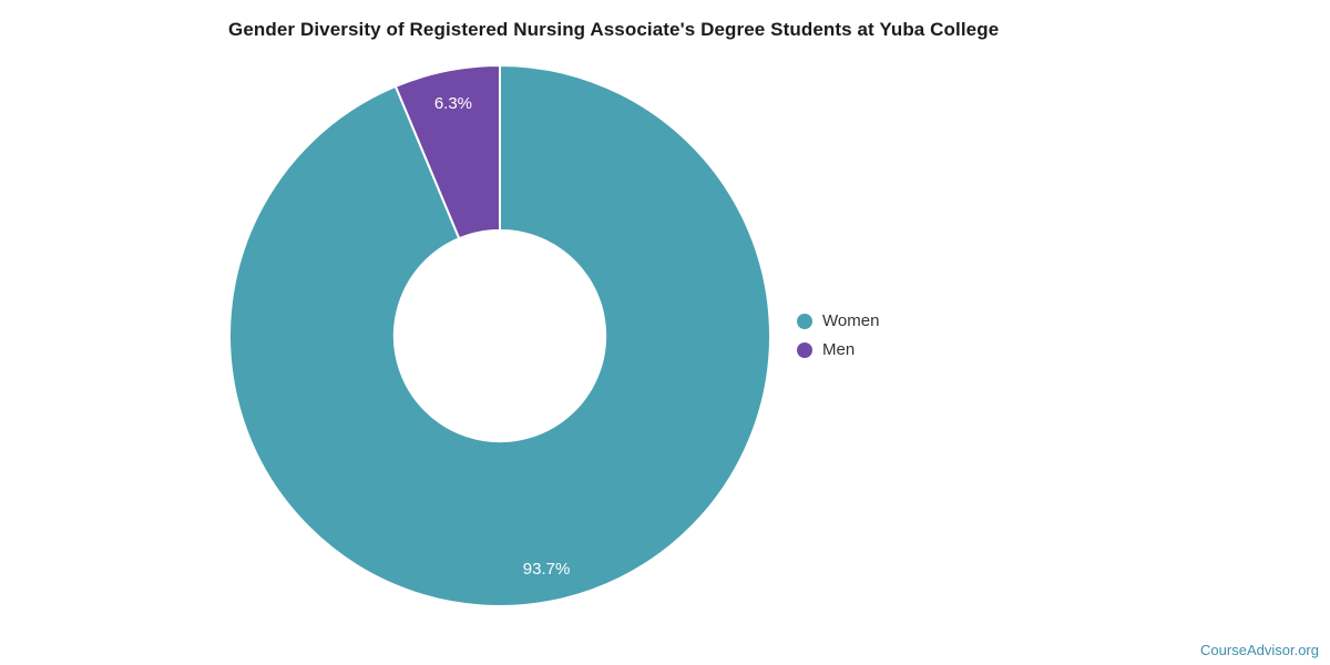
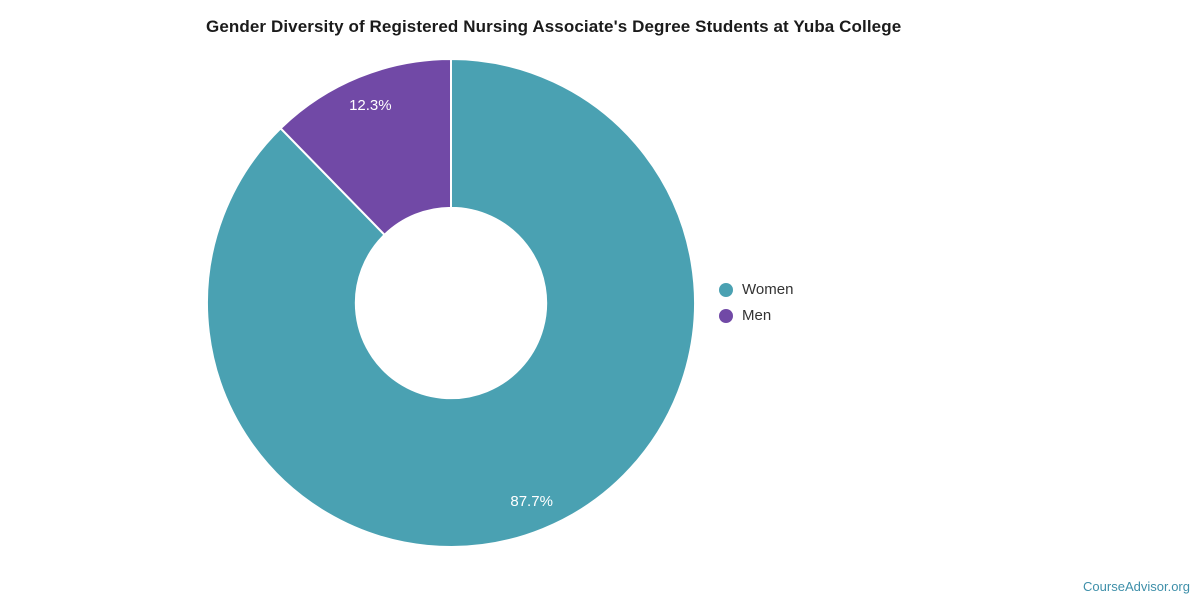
Women: 93.7% -> 87.7%
Men: 6.3% -> 12.3%
